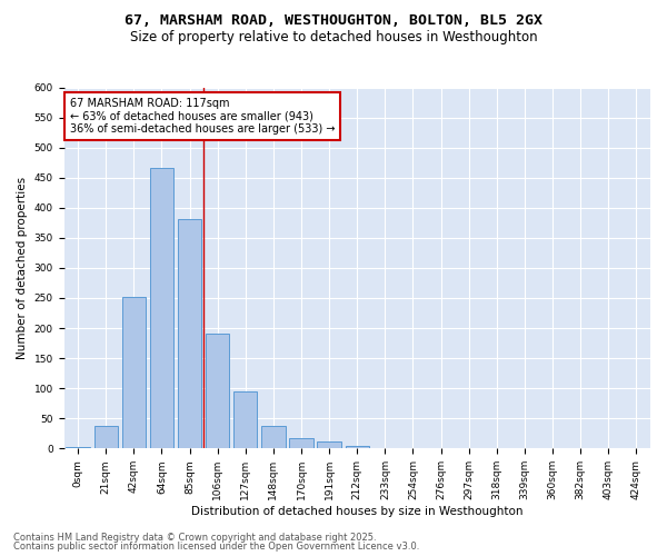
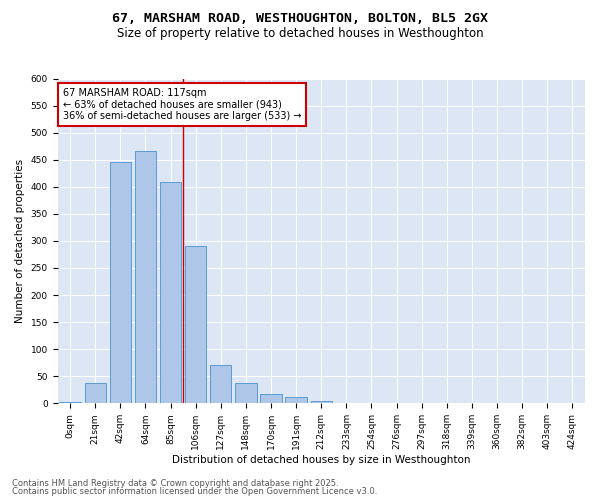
42sqm: 252 -> 446
85sqm: 382 -> 408
106sqm: 191 -> 290
127sqm: 94 -> 70
